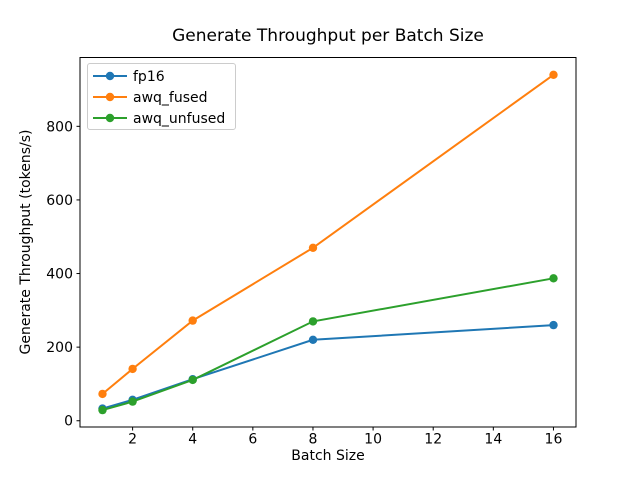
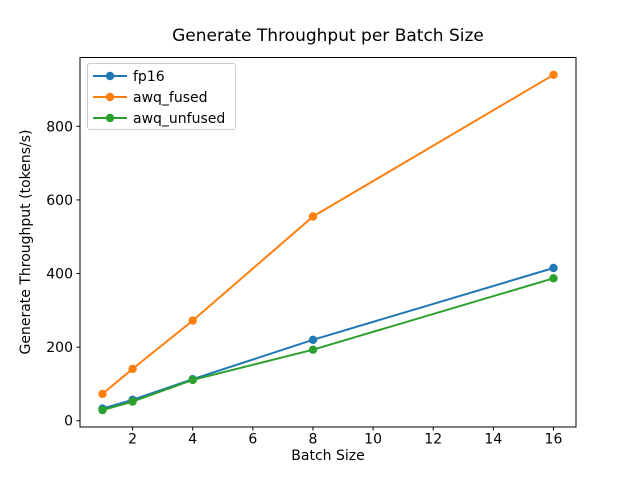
awq_fused/8: 470 -> 560
awq_unfused/8: 270 -> 190
fp16/16: 260 -> 420
